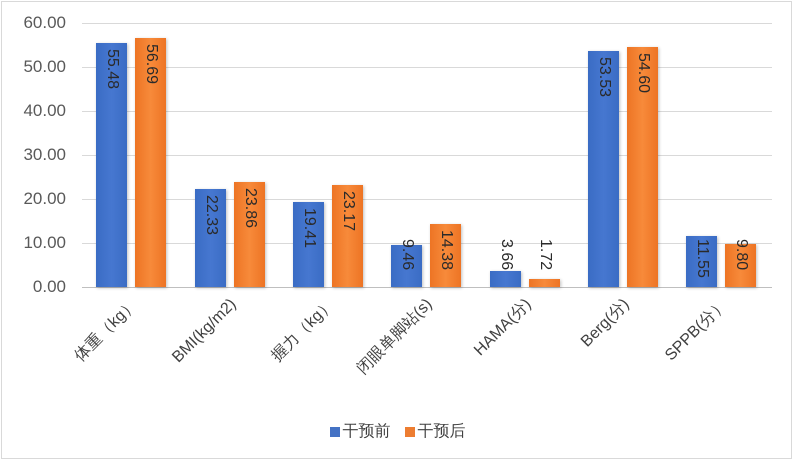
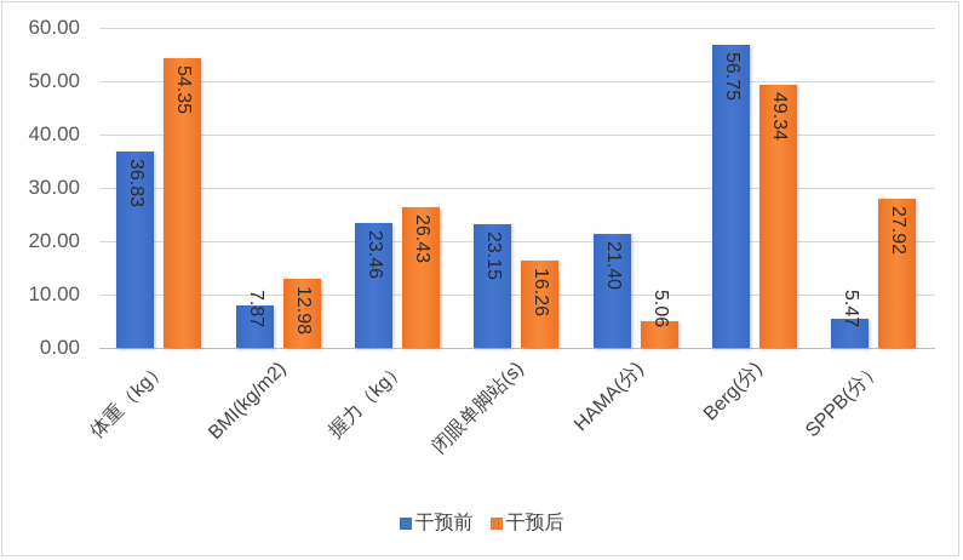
干预前/体重（kg）: 55.48 -> 36.83
干预后/体重（kg）: 56.69 -> 54.35
干预前/BMI(kg/m2): 22.33 -> 7.87
干预后/BMI(kg/m2): 23.86 -> 12.98
干预前/握力（kg）: 19.41 -> 23.46
干预后/握力（kg）: 23.17 -> 26.43
干预前/闭眼单脚站(s): 9.46 -> 23.15
干预后/闭眼单脚站(s): 14.38 -> 16.26
干预前/HAMA(分): 3.66 -> 21.40
干预后/HAMA(分): 1.72 -> 5.06
干预前/Berg(分): 53.53 -> 56.75
干预后/Berg(分): 54.60 -> 49.34
干预前/SPPB(分）: 11.55 -> 5.47
干预后/SPPB(分）: 9.80 -> 27.92
